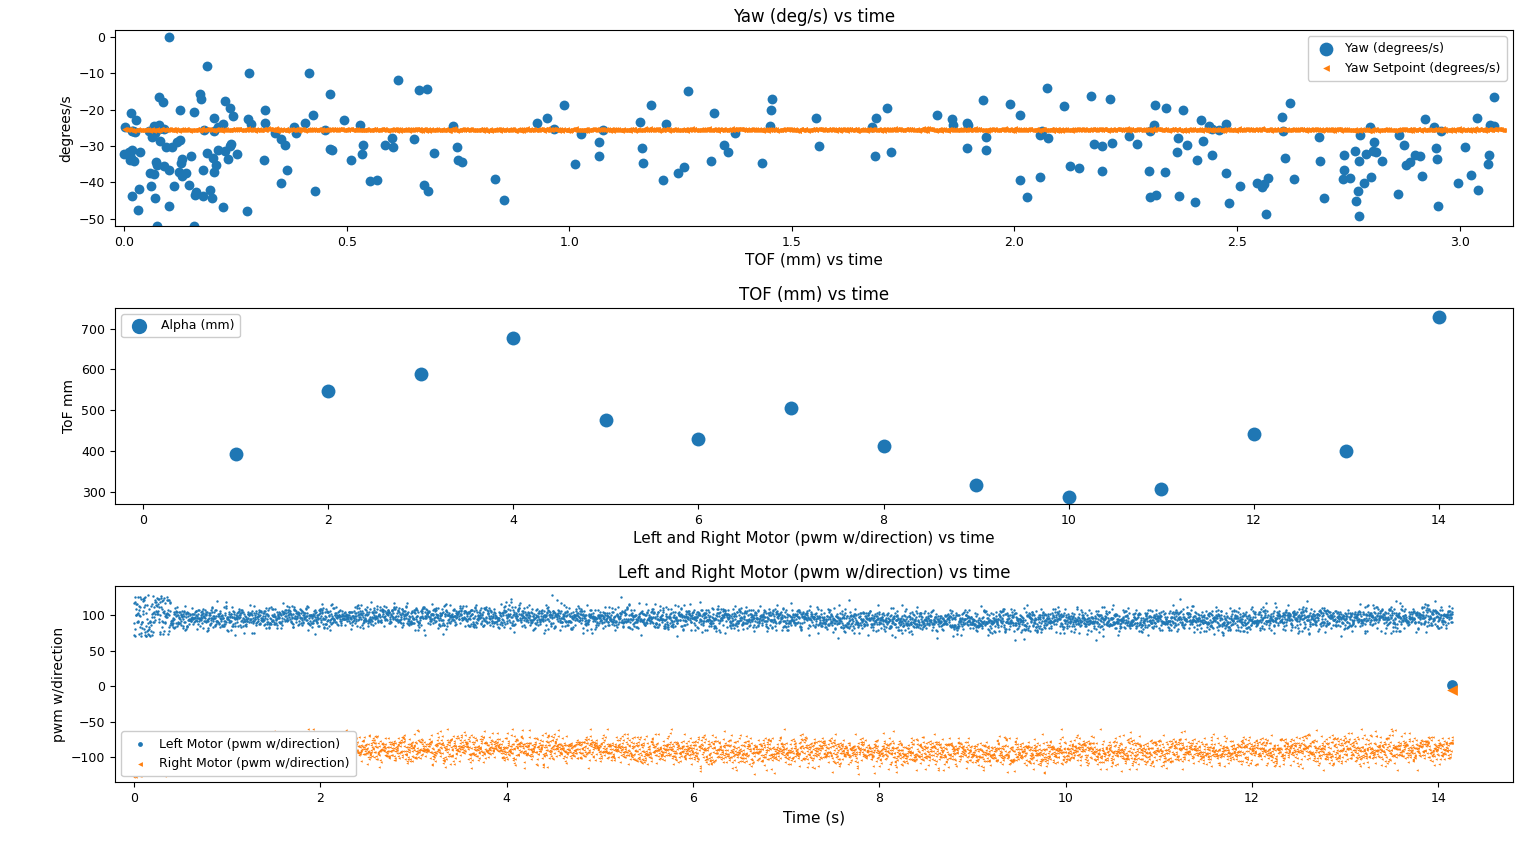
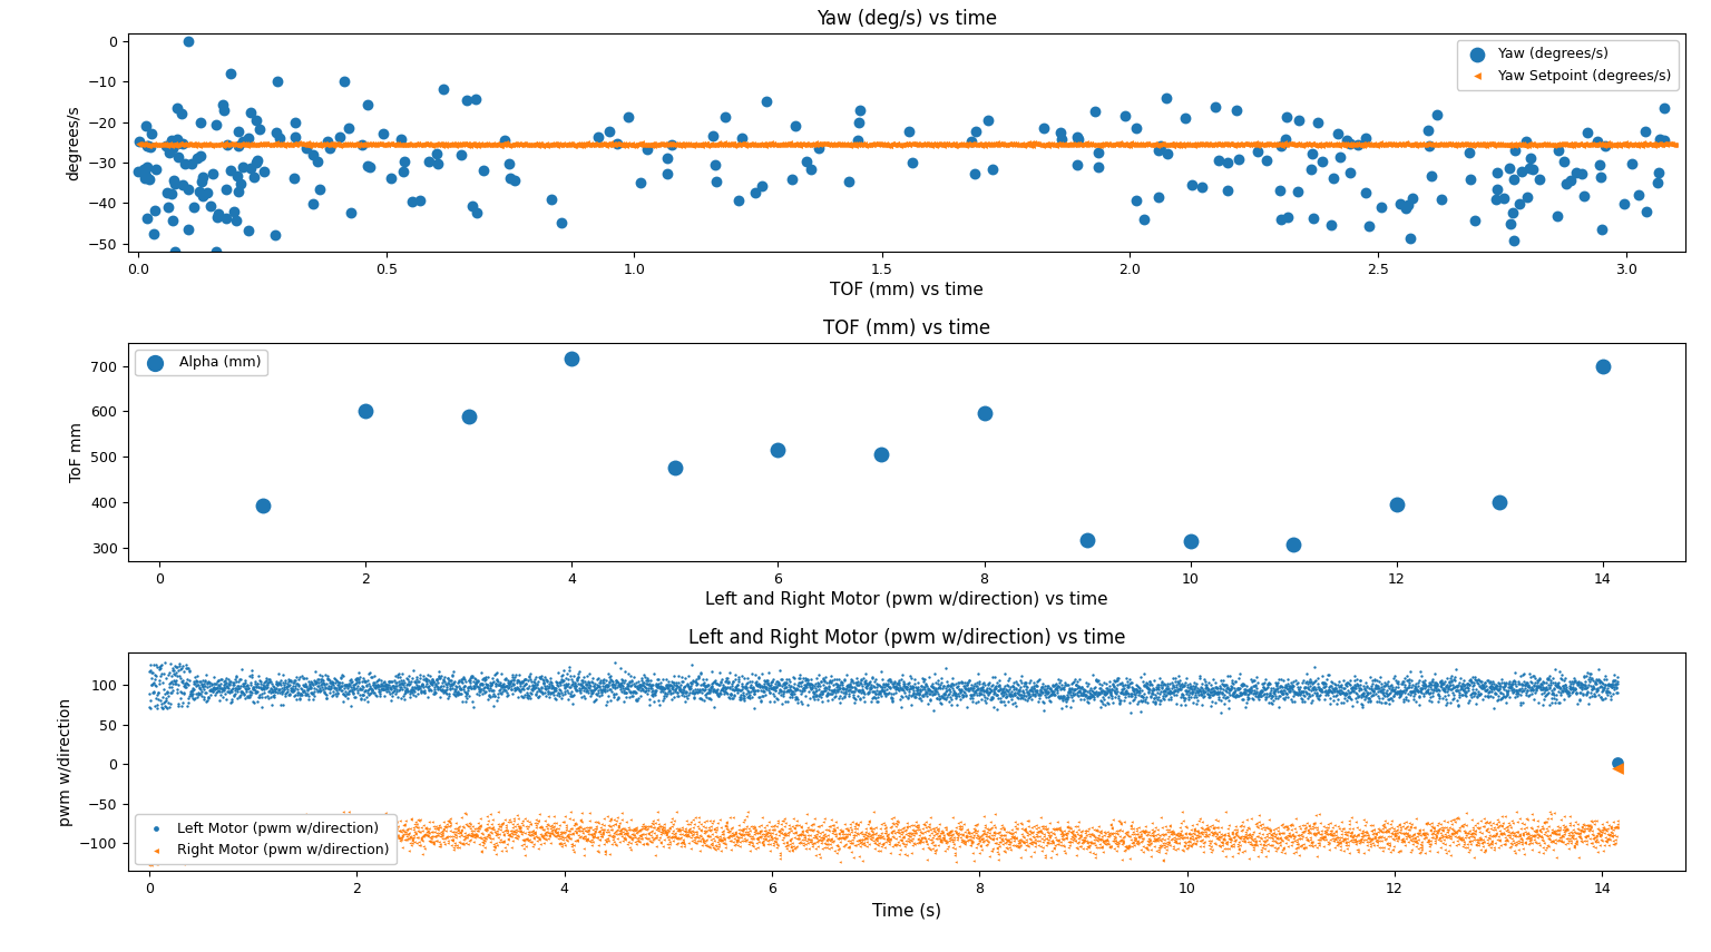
TOF (mm) vs time/2: 548 -> 600
TOF (mm) vs time/4: 678 -> 715
TOF (mm) vs time/6: 429 -> 515
TOF (mm) vs time/8: 413 -> 595
TOF (mm) vs time/10: 287 -> 315
TOF (mm) vs time/12: 441 -> 395
TOF (mm) vs time/14: 728 -> 700
